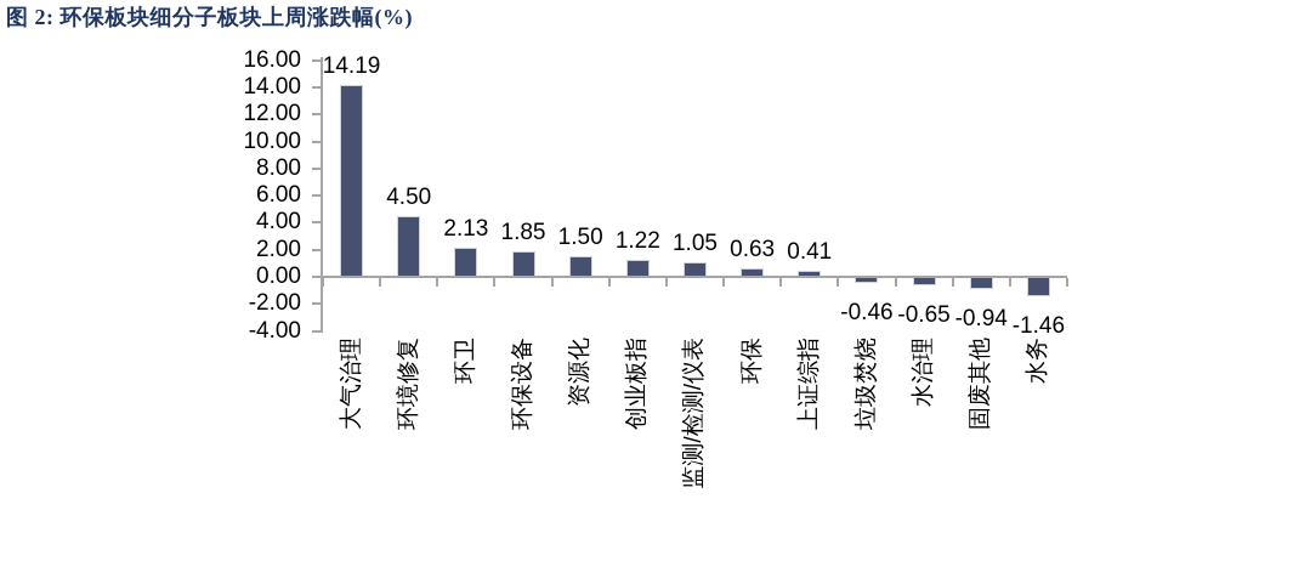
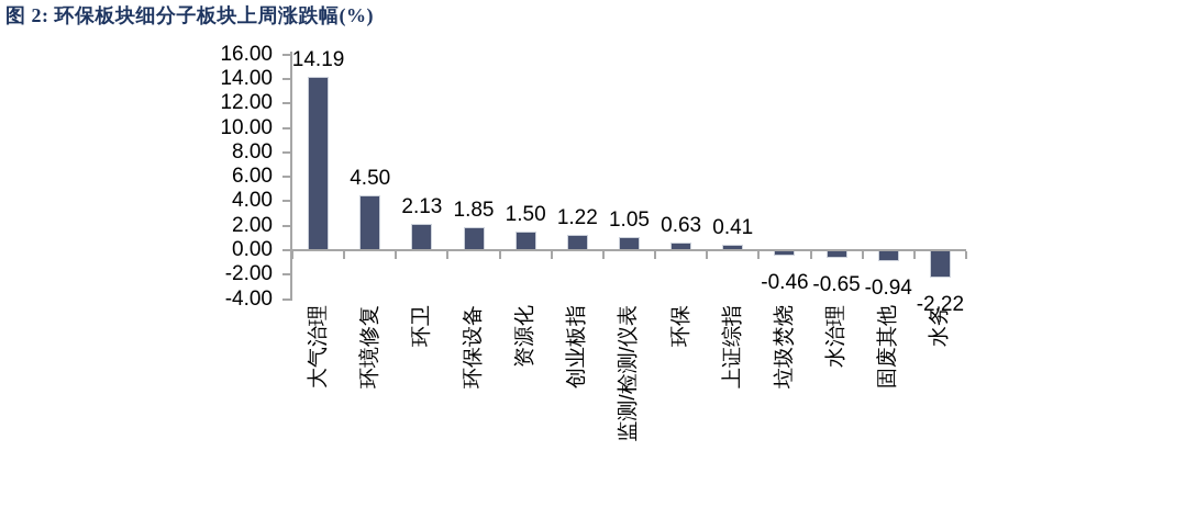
水务: -1.46 -> -2.22
